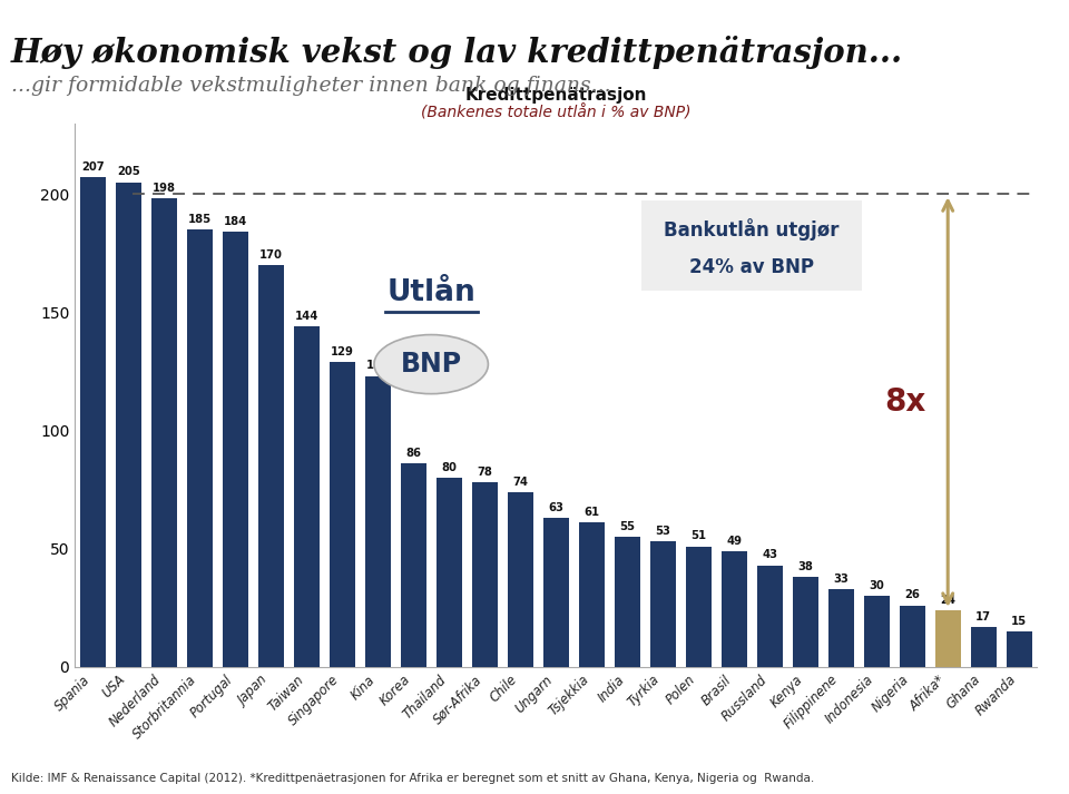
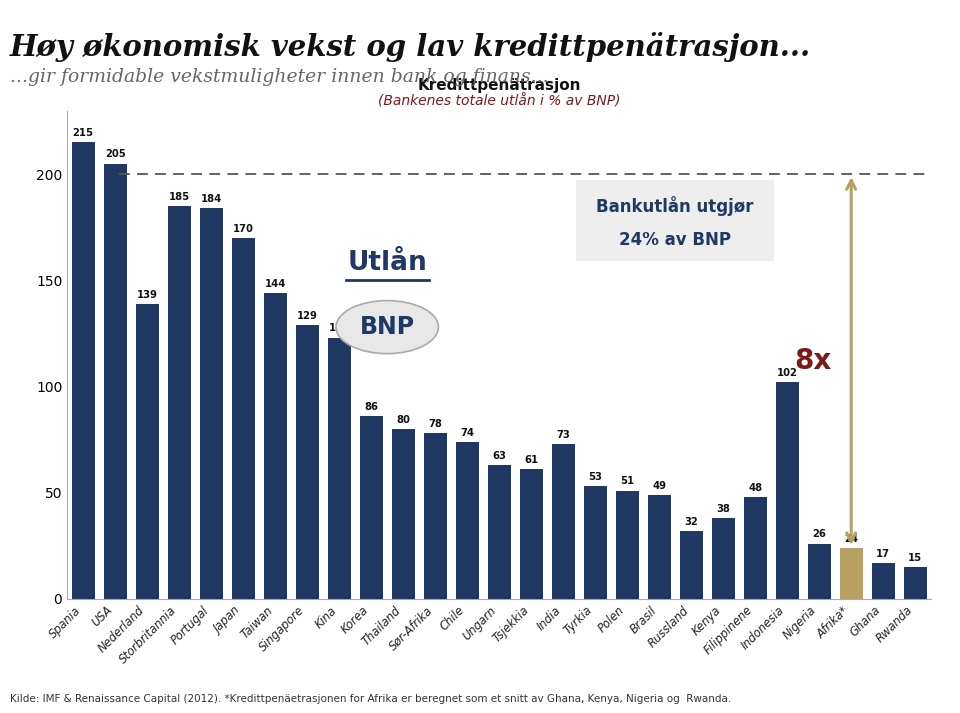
Spania: 207 -> 215
Nederland: 198 -> 139
India: 55 -> 73
Russland: 43 -> 32
Filippinene: 33 -> 48
Indonesia: 30 -> 102
